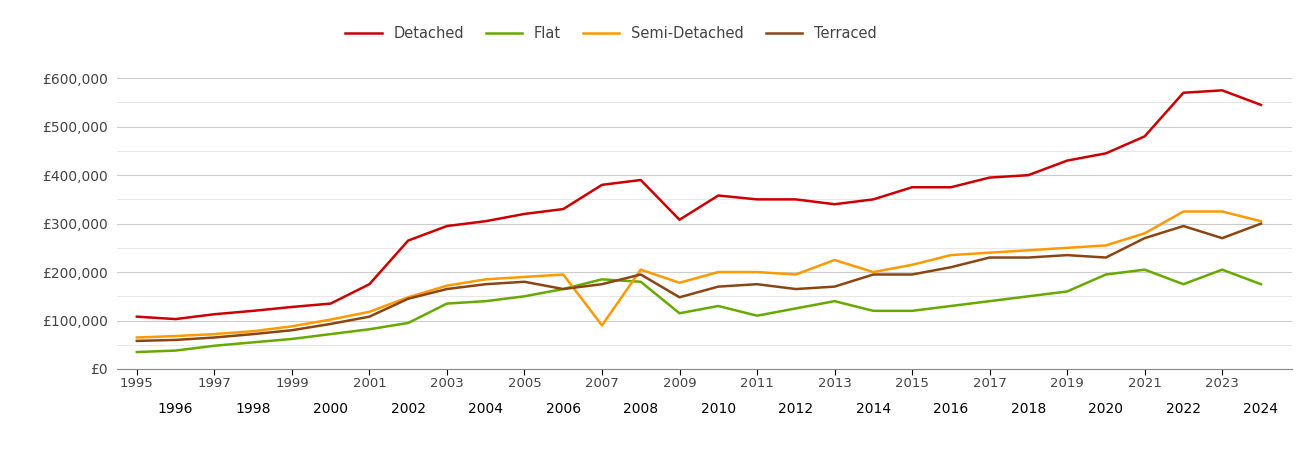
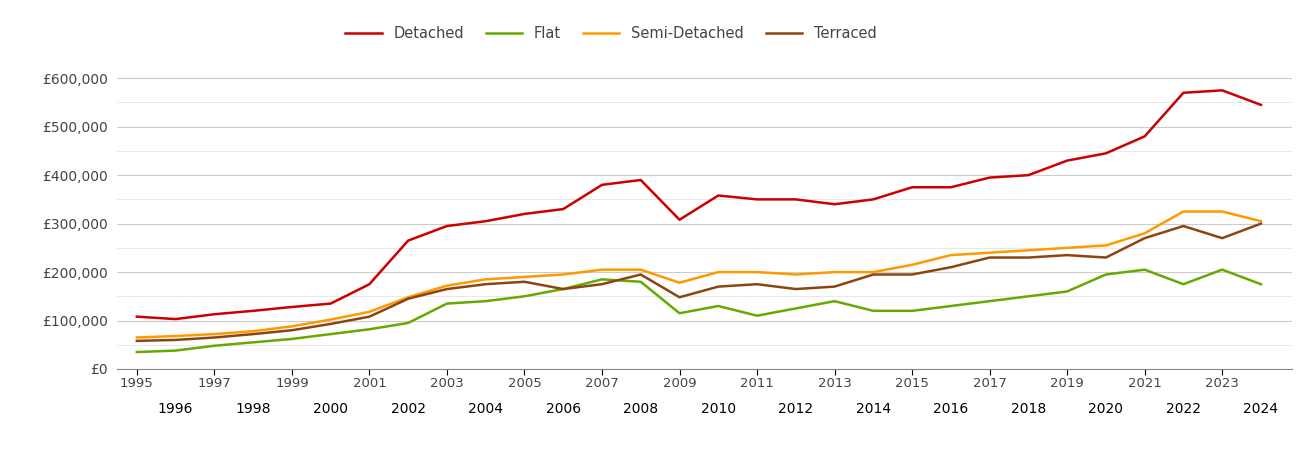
Semi-Detached/2007: £90,000 -> £205,000
Semi-Detached/2013: £225,000 -> £200,000
